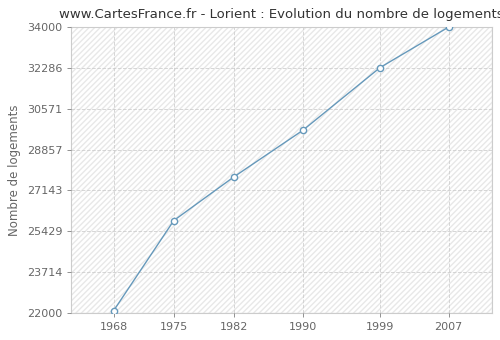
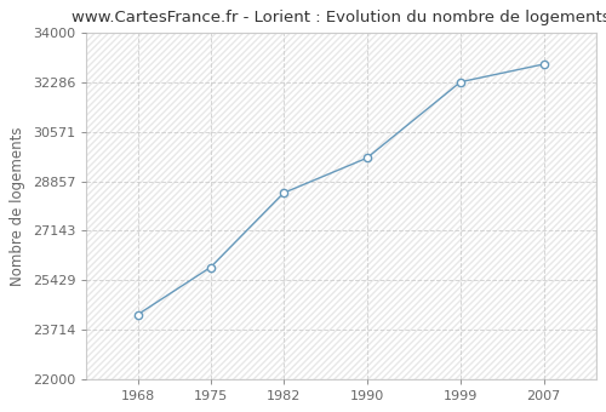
1968: 22110 -> 24250
1982: 27710 -> 28450
2007: 33990 -> 32900
